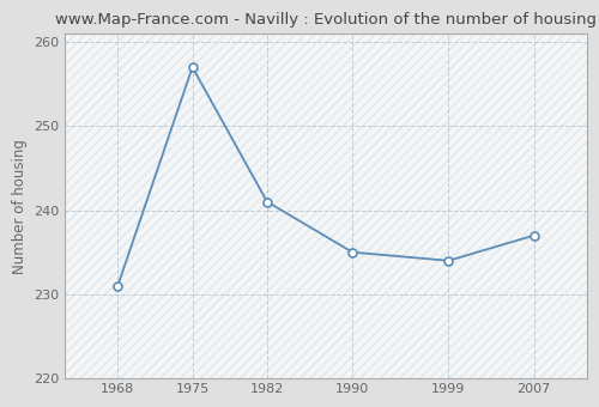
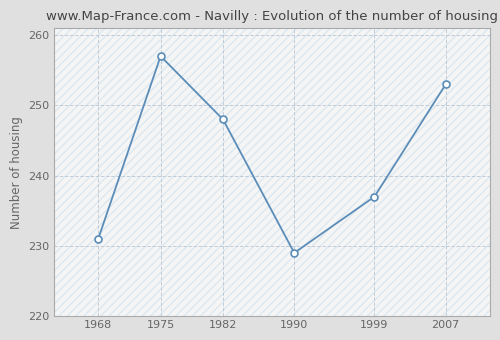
1982: 241 -> 248
1990: 235 -> 229
1999: 234 -> 237
2007: 237 -> 253
